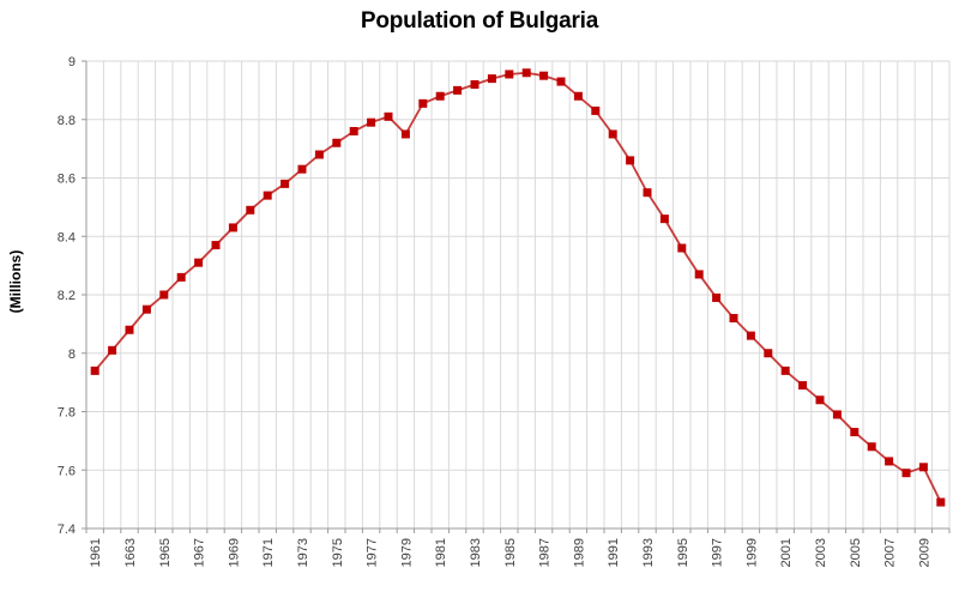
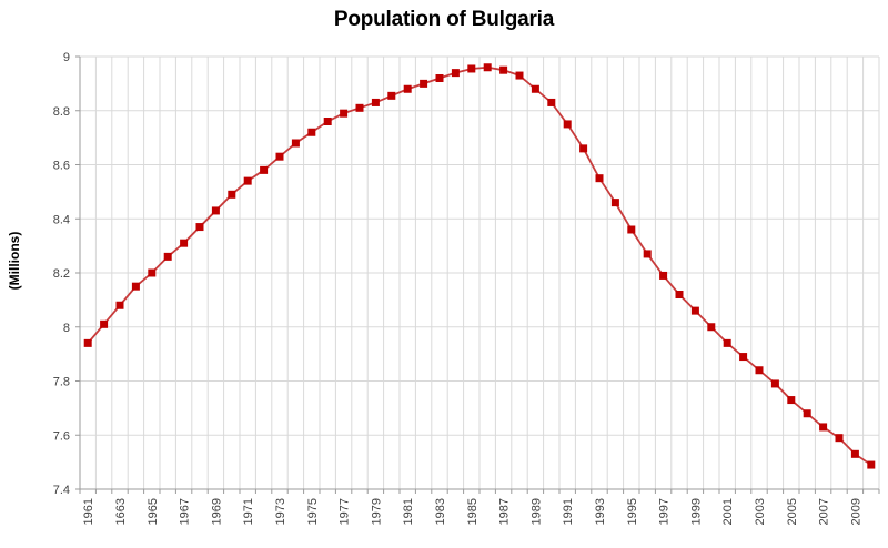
1979: 8.75 -> 8.83
2009: 7.61 -> 7.53
